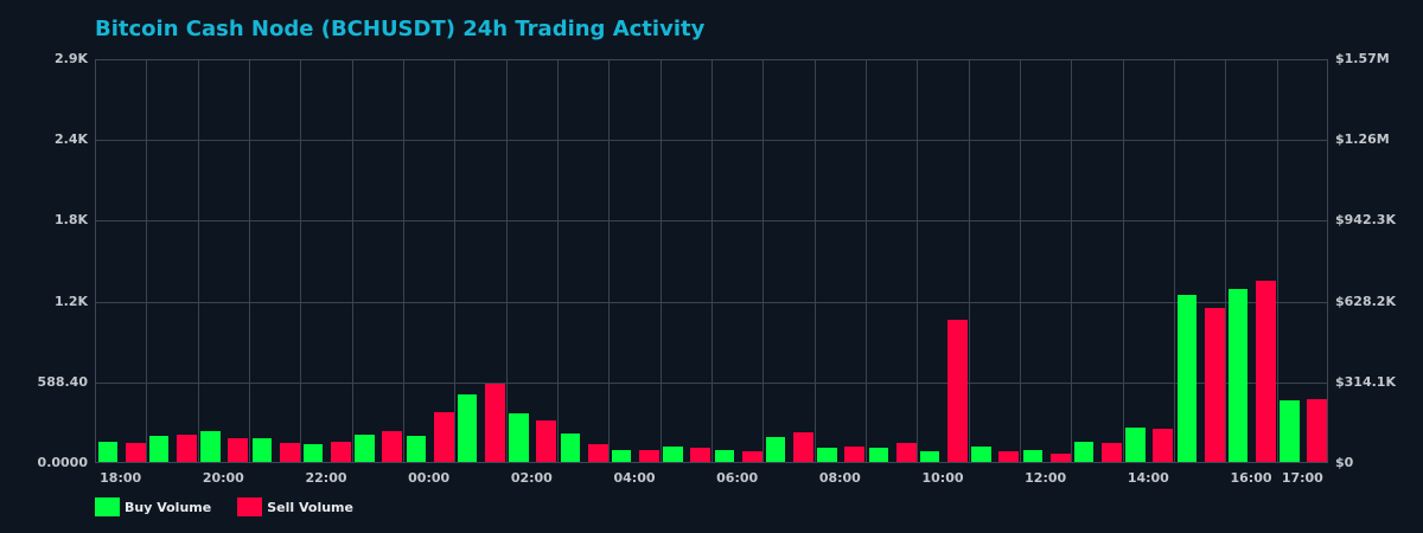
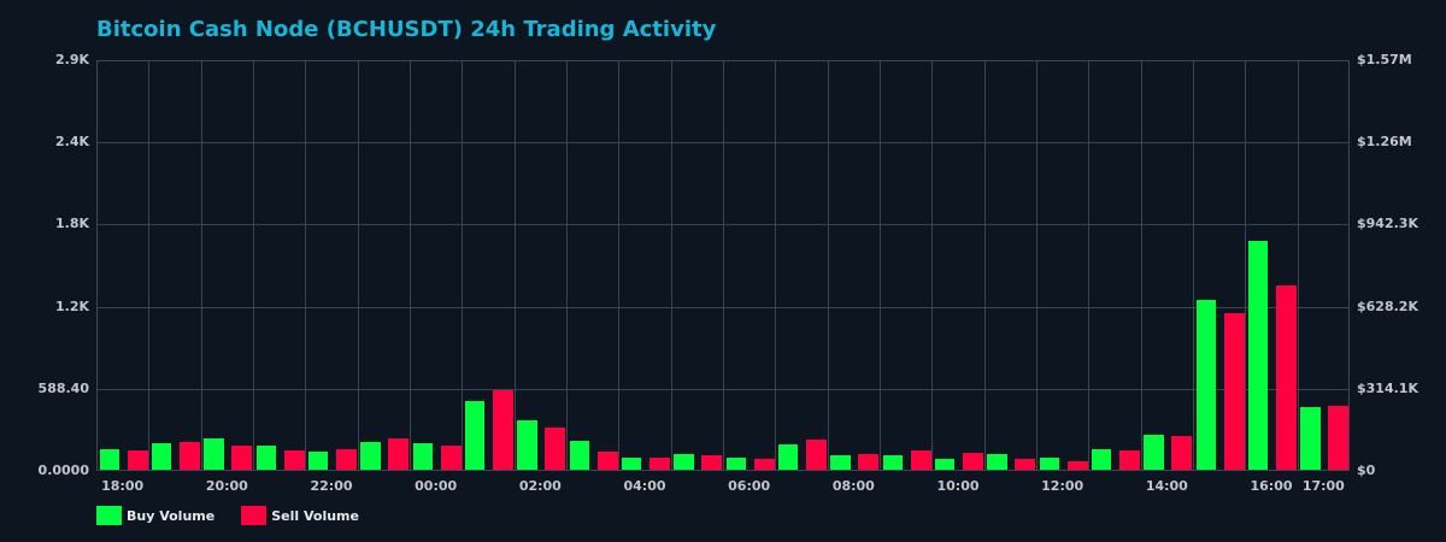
Sell Volume/00:00: 0.36K -> 0.17K
Sell Volume/10:00: 1.04K -> 0.12K
Buy Volume/16:00: 1.26K -> 1.64K
